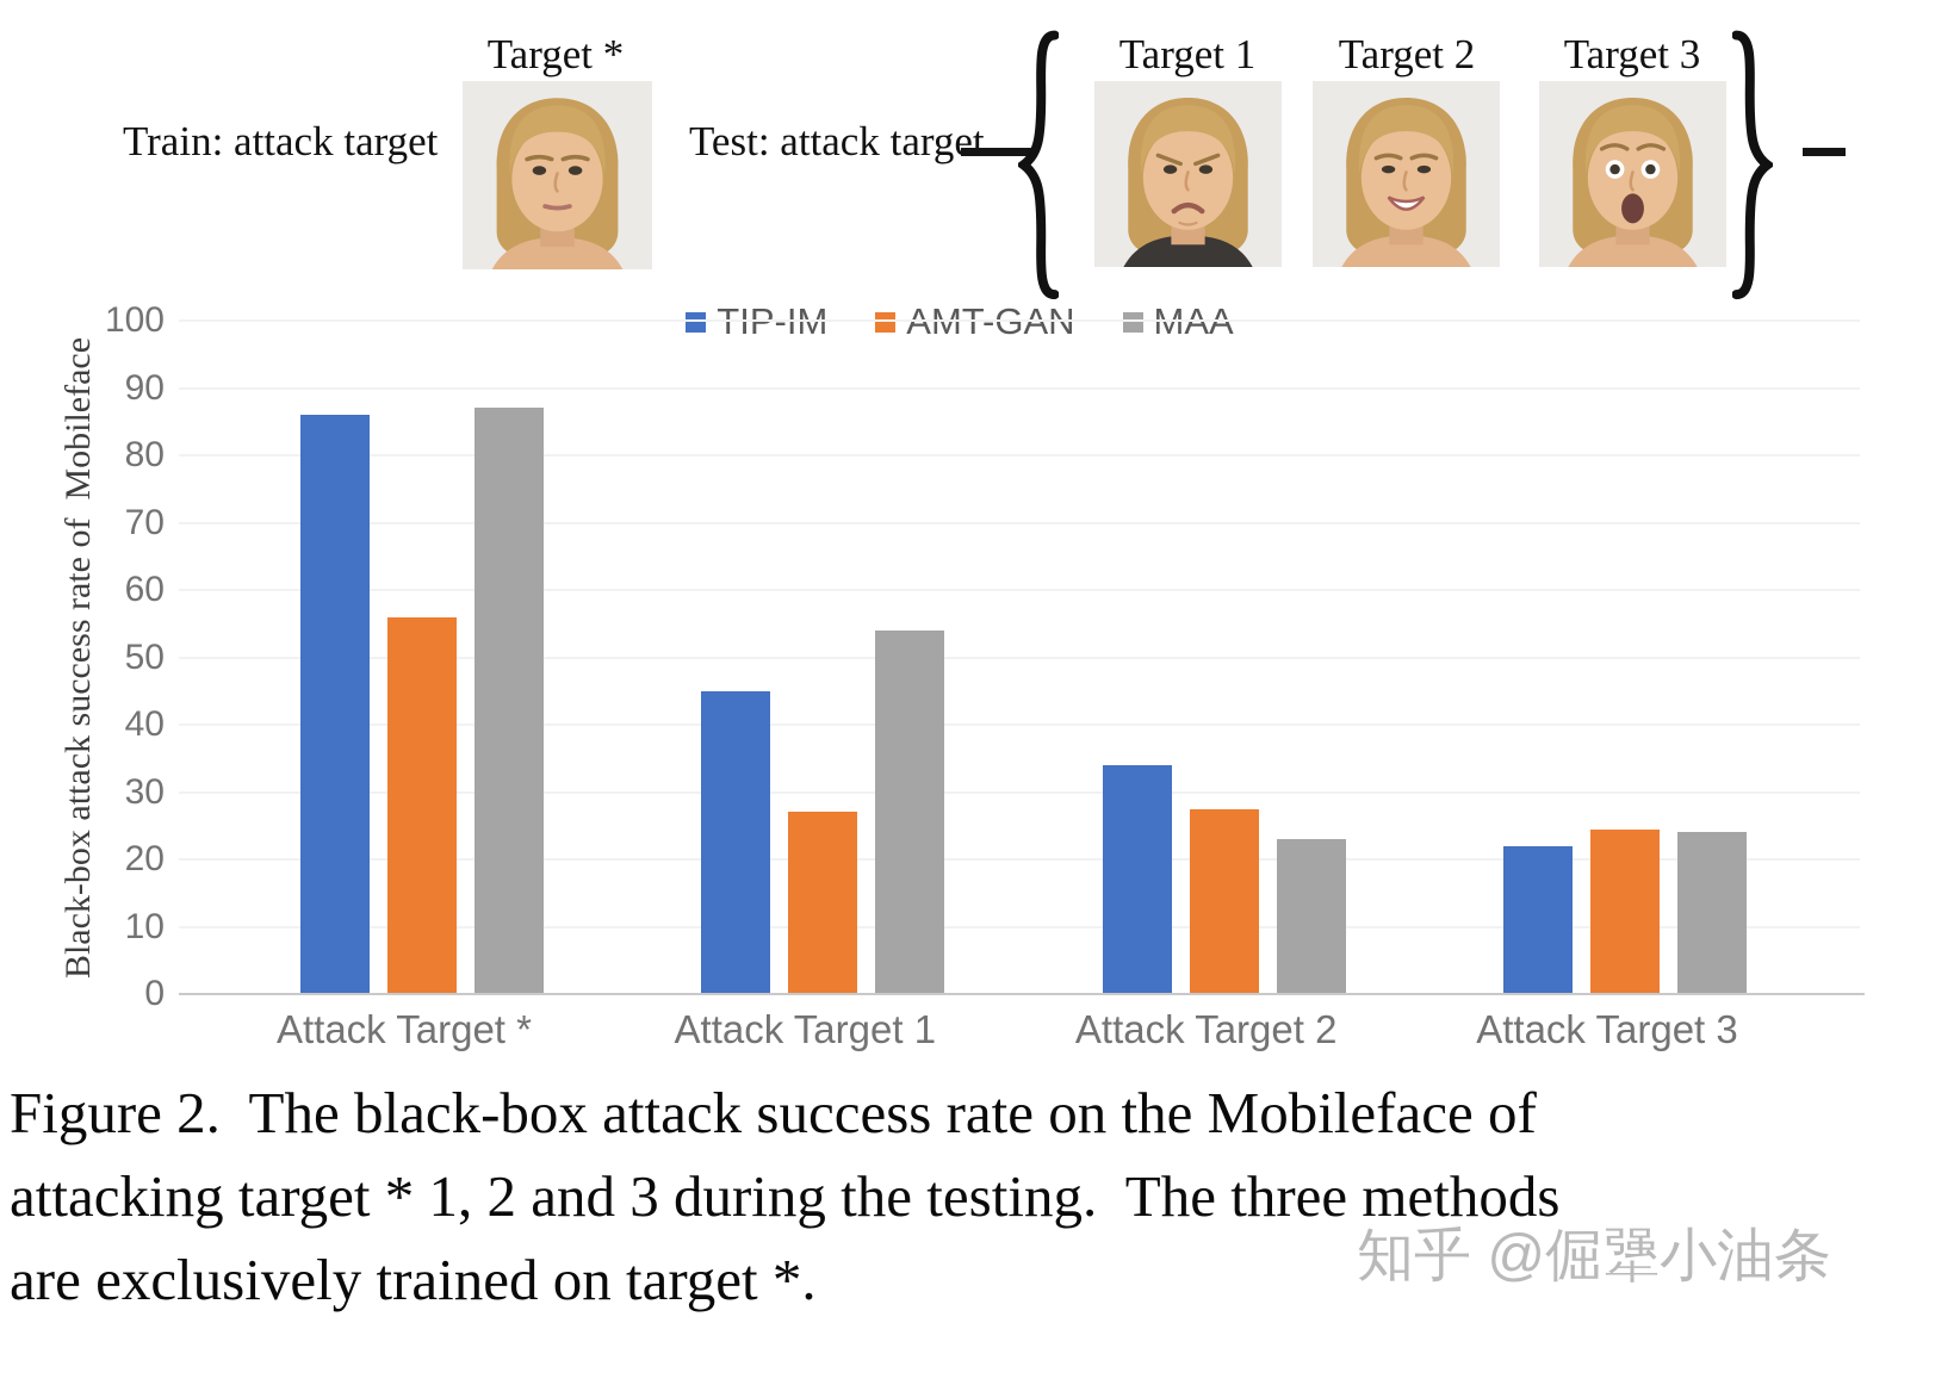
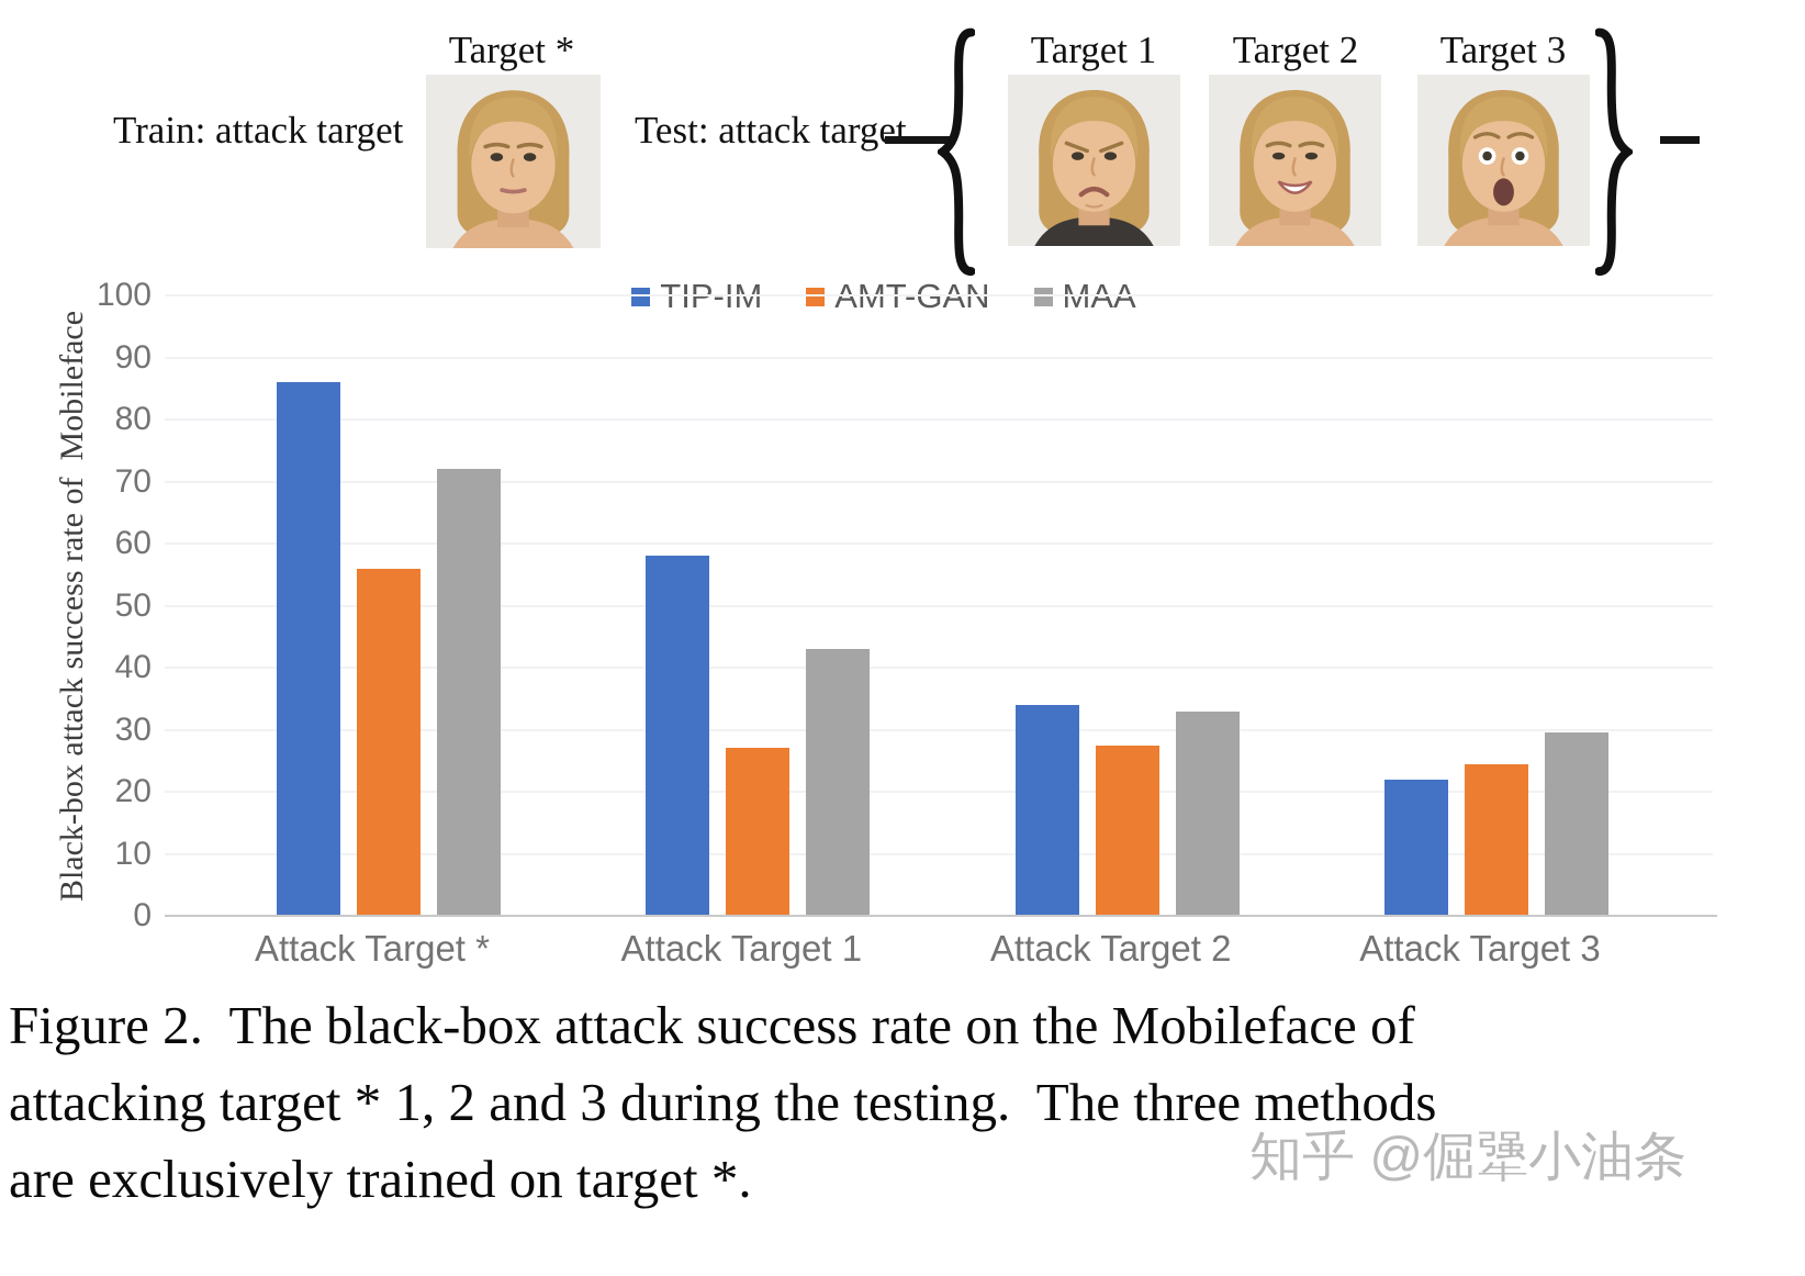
MAA/Attack Target *: 87 -> 72
TIP-IM/Attack Target 1: 45 -> 58
MAA/Attack Target 1: 54 -> 43
MAA/Attack Target 2: 23 -> 33
MAA/Attack Target 3: 24 -> 30
